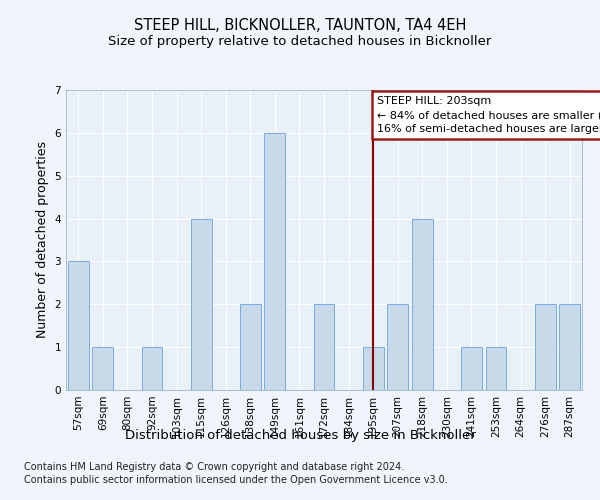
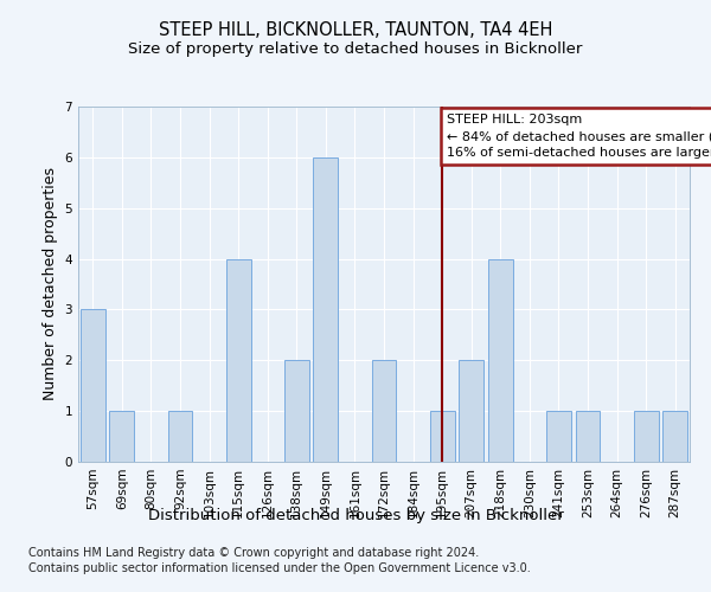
276sqm: 2 -> 1
287sqm: 2 -> 1
